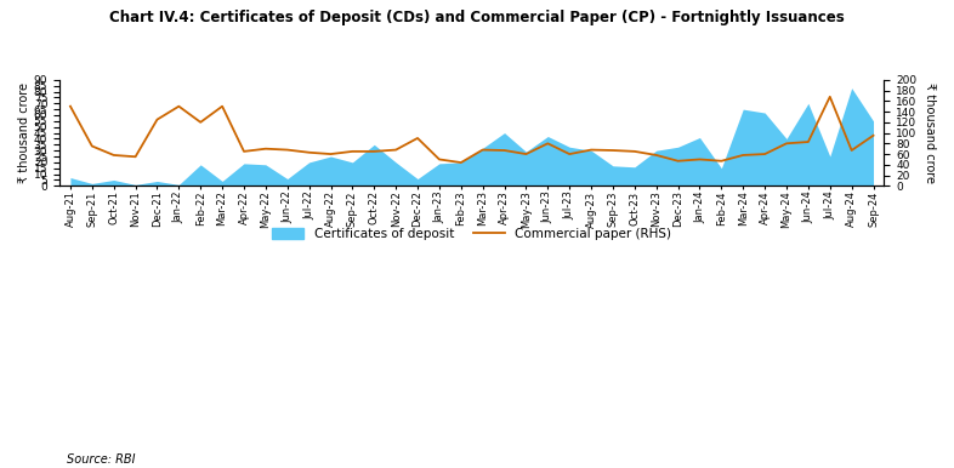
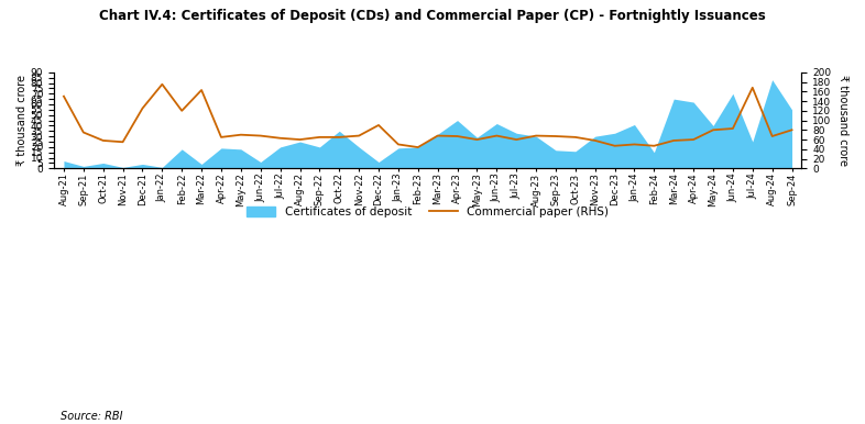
Commercial paper (RHS)/Jan-22: 150 -> 175
Commercial paper (RHS)/Mar-22: 150 -> 163
Commercial paper (RHS)/Jun-23: 80 -> 68
Commercial paper (RHS)/Sep-24: 95 -> 80
